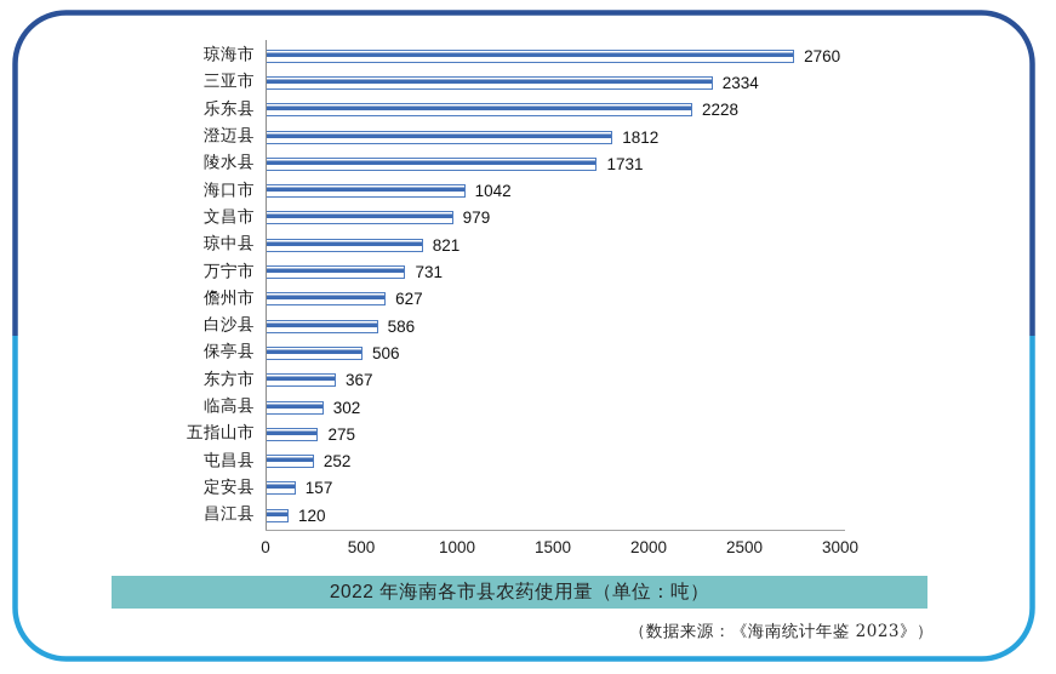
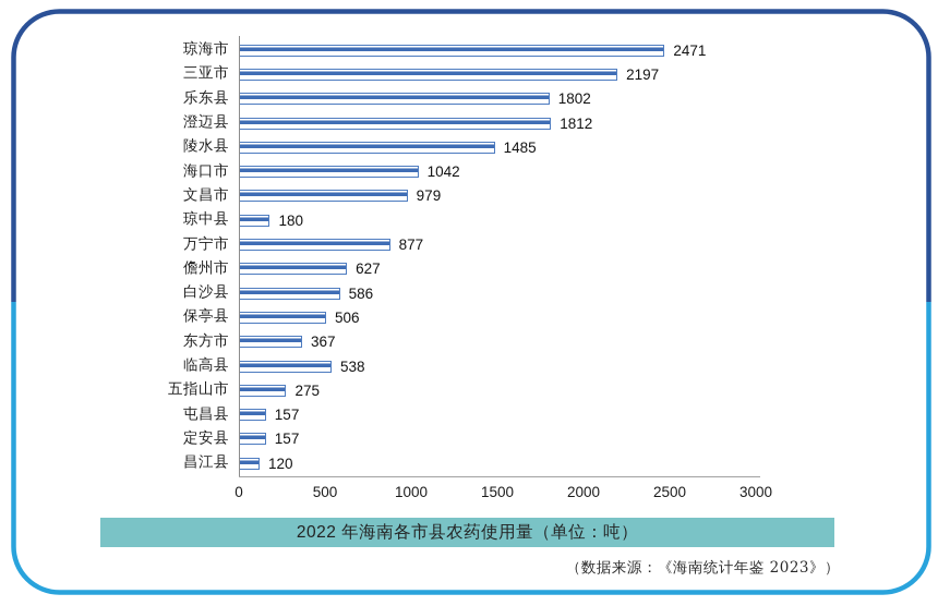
琼海市: 2760 -> 2471
三亚市: 2334 -> 2197
乐东县: 2228 -> 1802
陵水县: 1731 -> 1485
琼中县: 821 -> 180
万宁市: 731 -> 877
临高县: 302 -> 538
屯昌县: 252 -> 157
